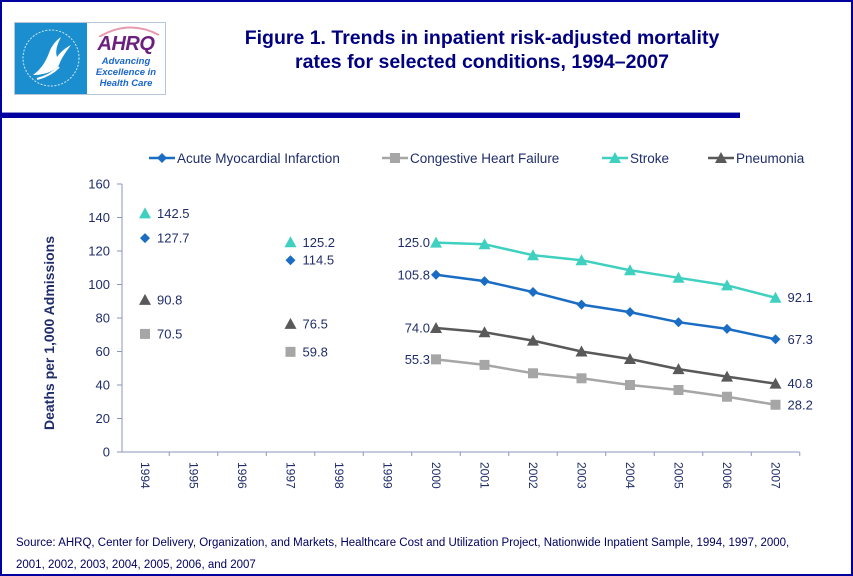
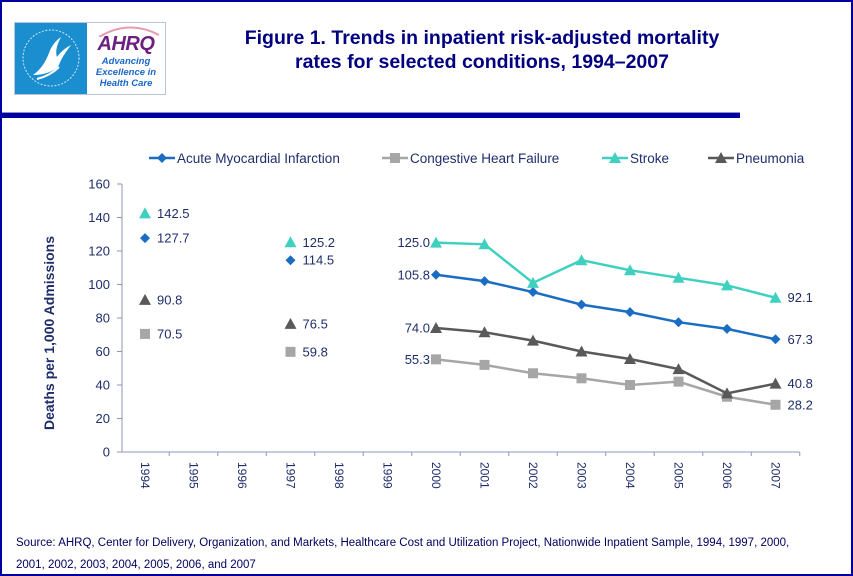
Stroke/2002: 118 -> 101
Congestive Heart Failure/2005: 37 -> 42
Pneumonia/2006: 45 -> 35
